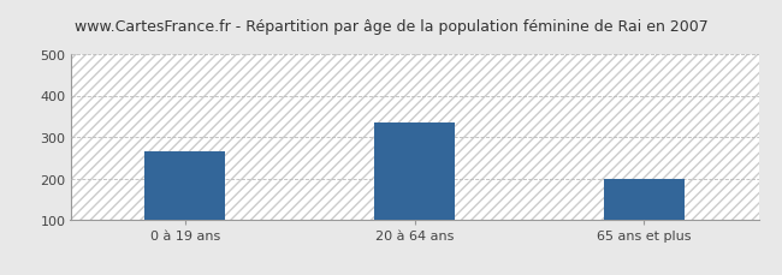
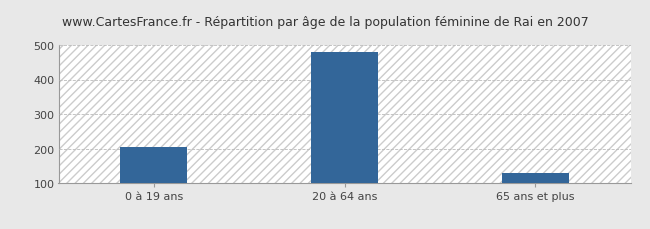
0 à 19 ans: 265 -> 204
20 à 64 ans: 335 -> 480
65 ans et plus: 200 -> 128
